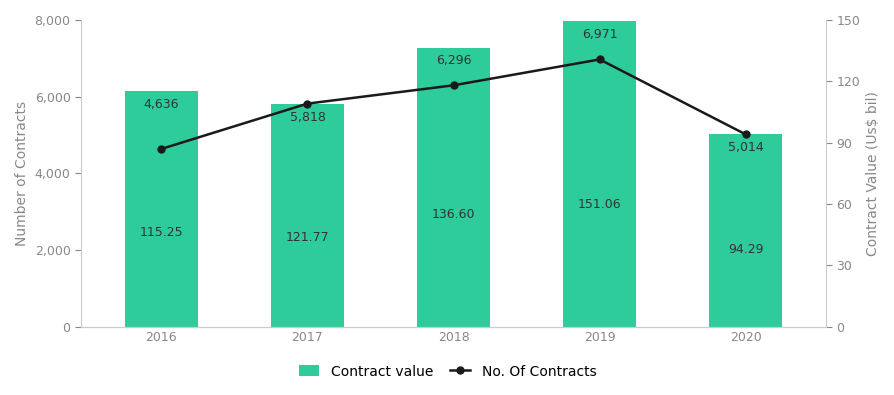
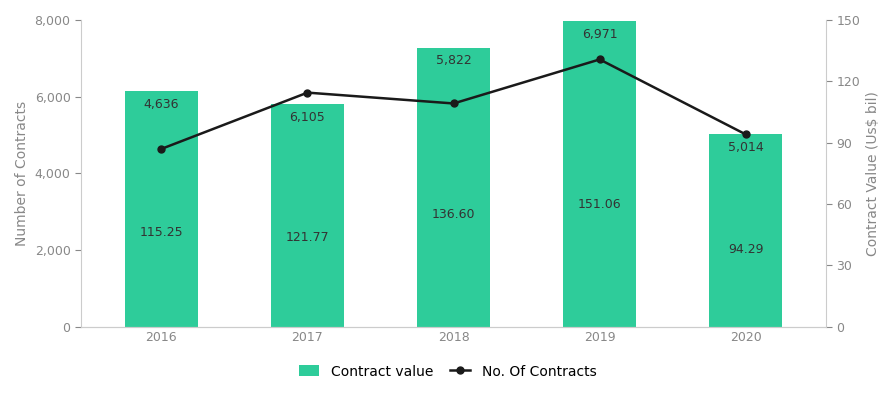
No. Of Contracts/2017: 5,818 -> 6,105
No. Of Contracts/2018: 6,296 -> 5,822
